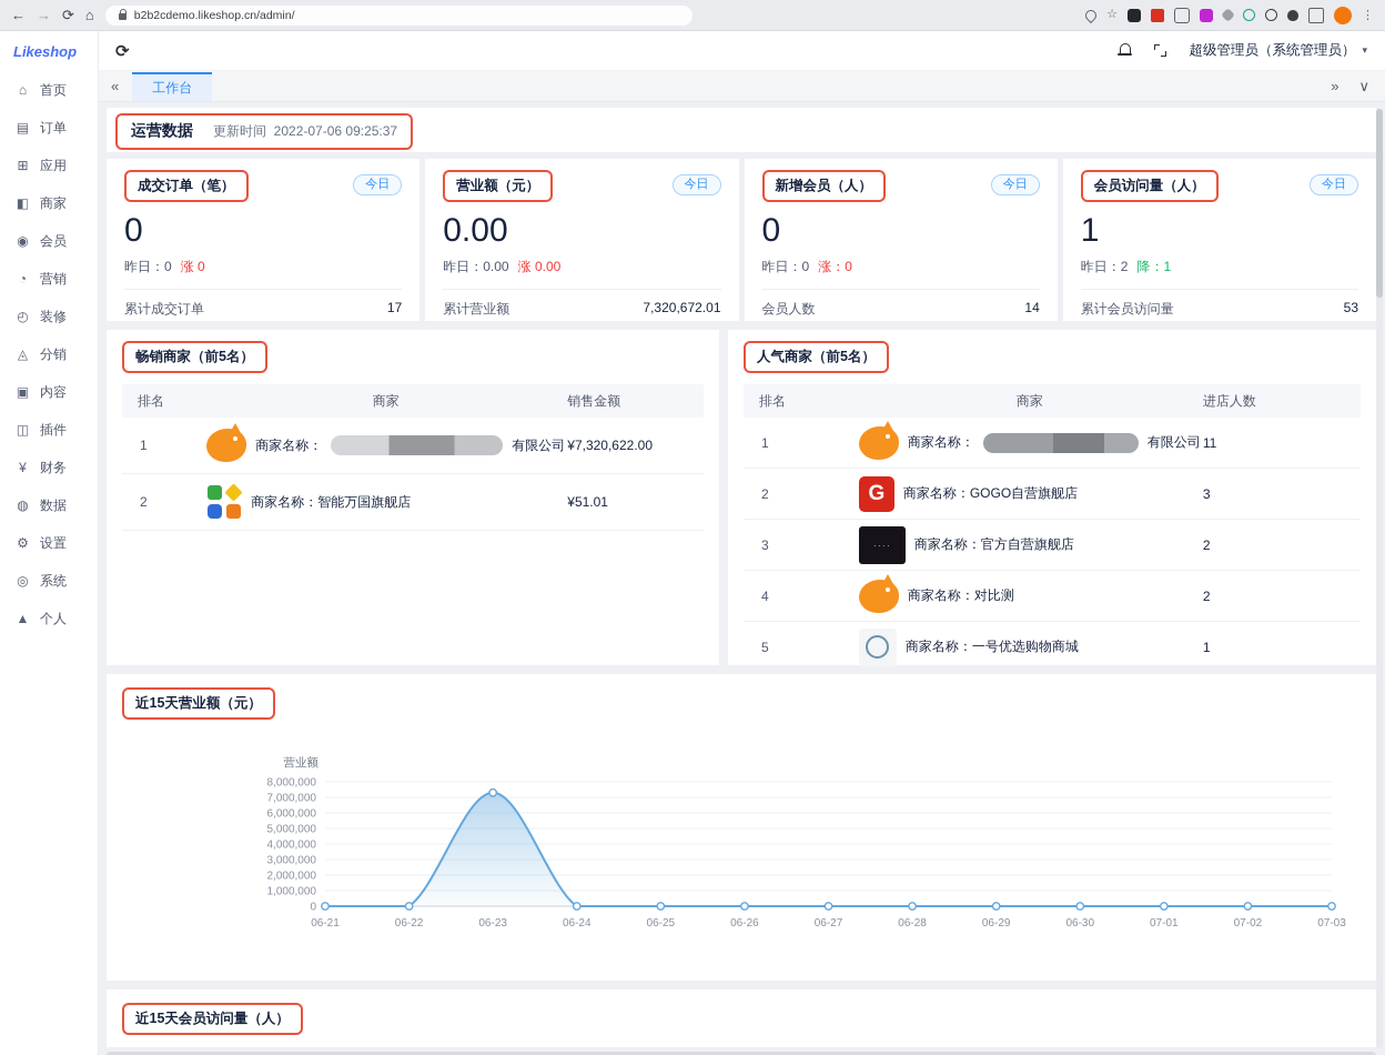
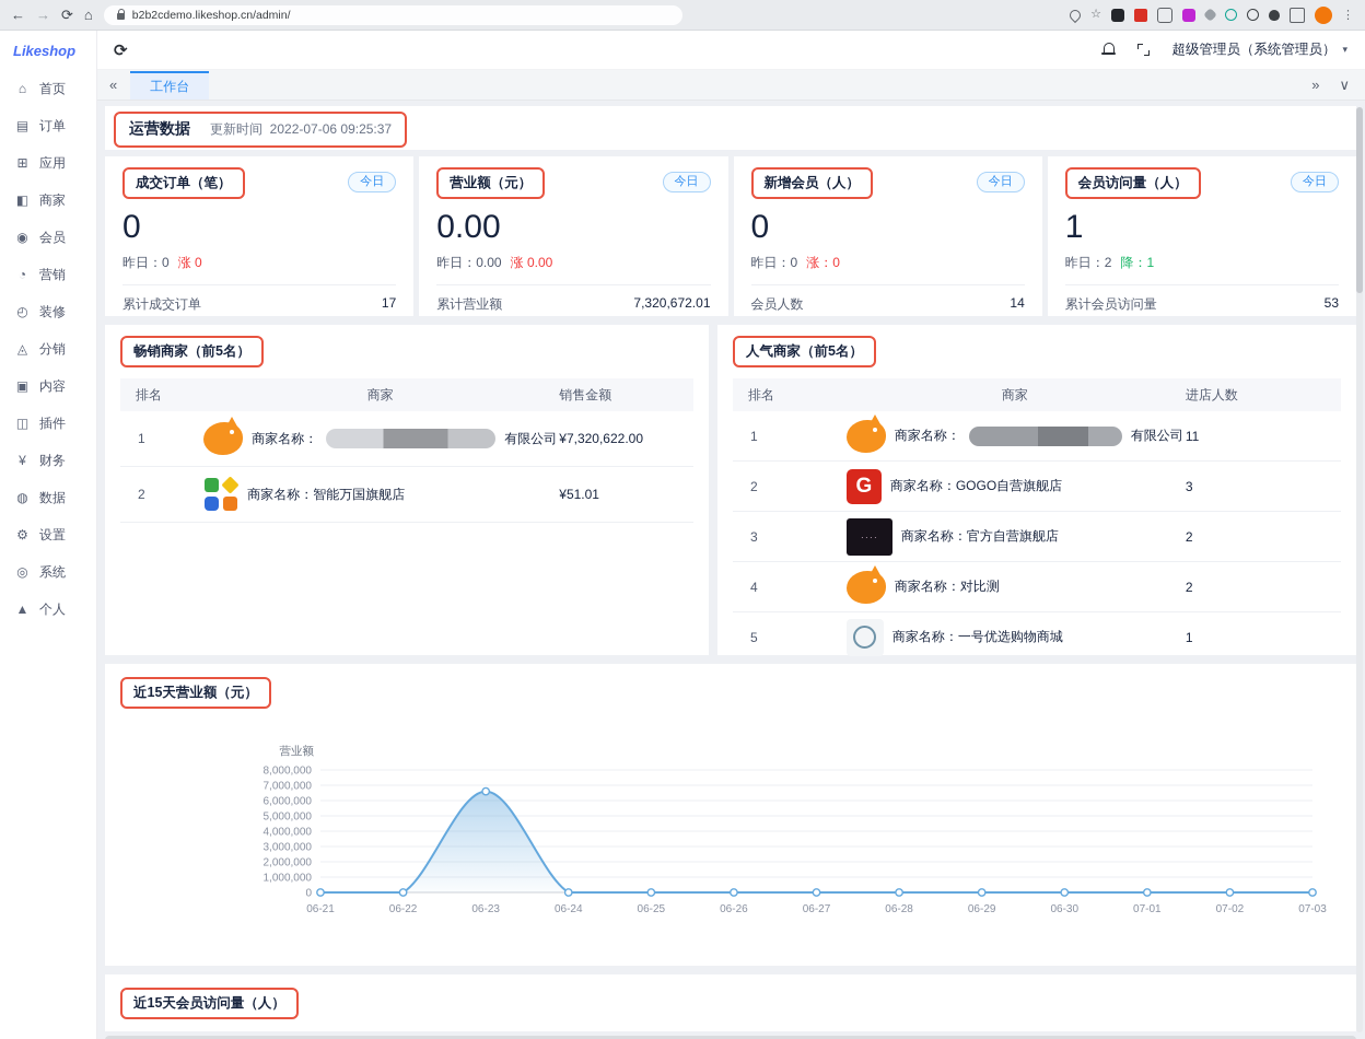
06-23: 7300000 -> 6600000
